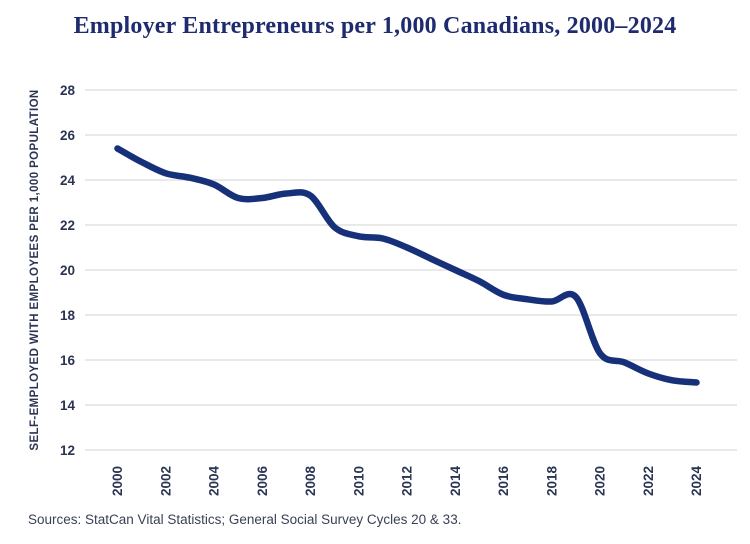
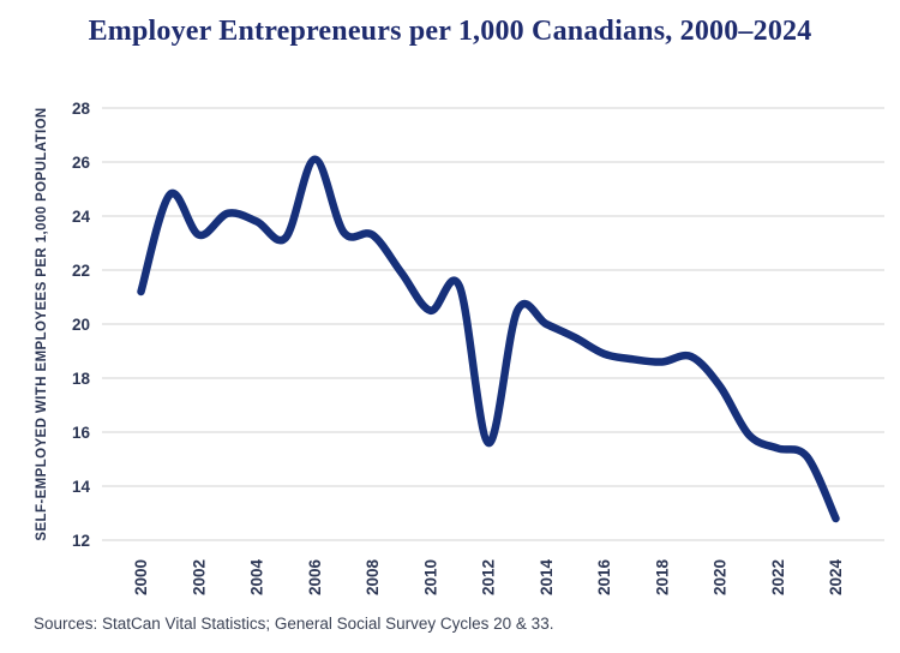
2000: 25.4 -> 21.2
2002: 24.3 -> 23.3
2006: 23.2 -> 26.1
2010: 21.5 -> 20.5
2012: 21.0 -> 15.6
2020: 16.3 -> 17.7
2024: 15.0 -> 12.8
